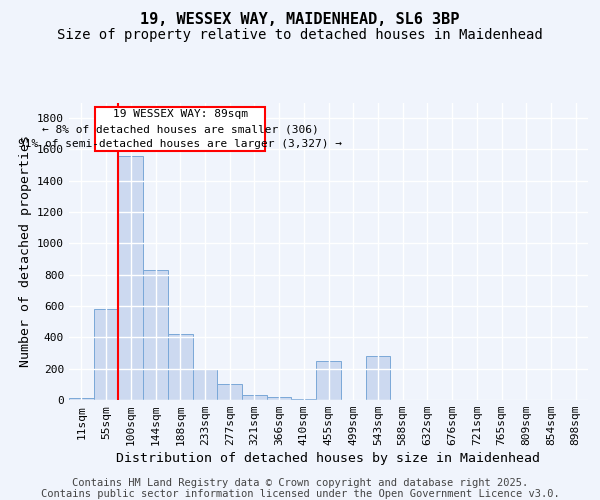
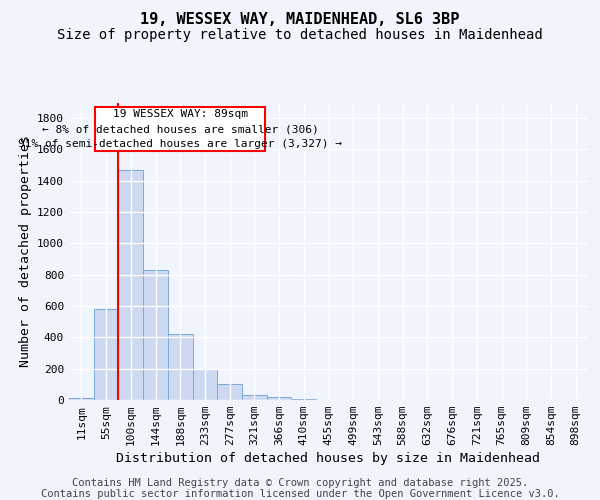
100sqm: 1560 -> 1470
455sqm: 250 -> 0
543sqm: 280 -> 0
